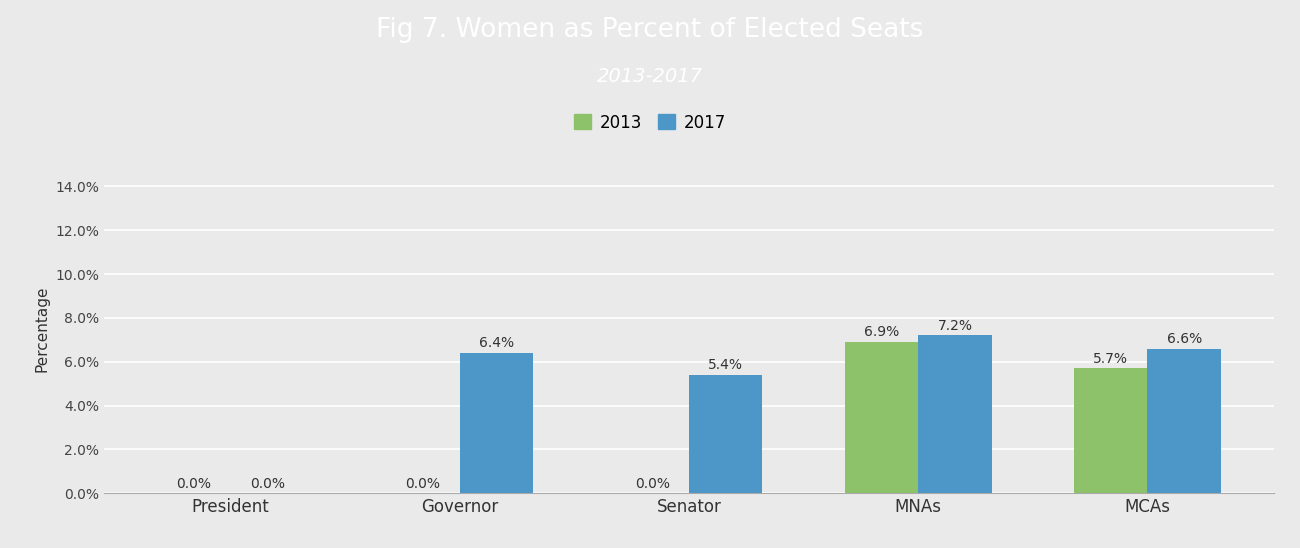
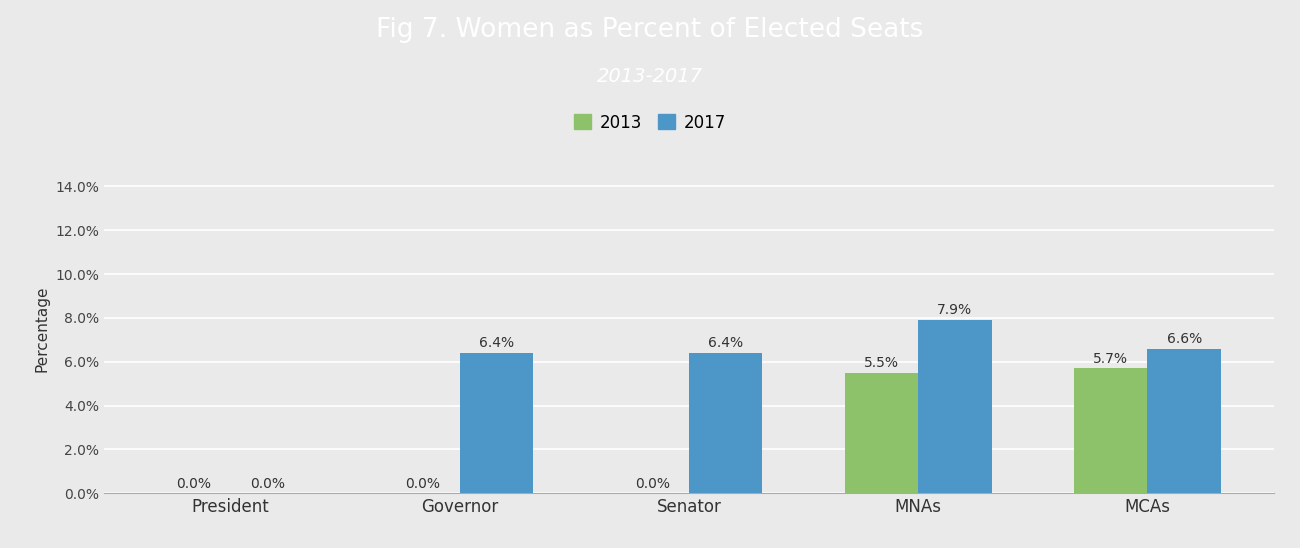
2017/Senator: 5.4% -> 6.4%
2013/MNAs: 6.9% -> 5.5%
2017/MNAs: 7.2% -> 7.9%
